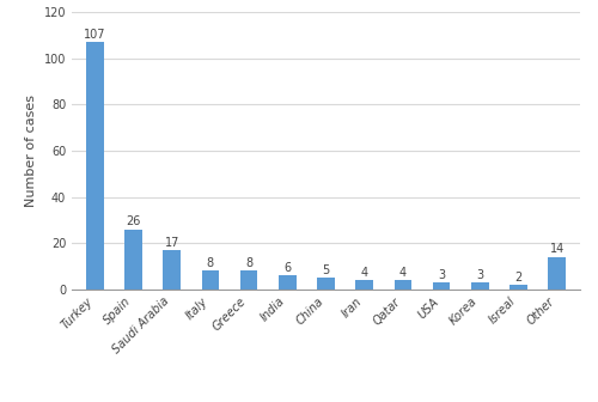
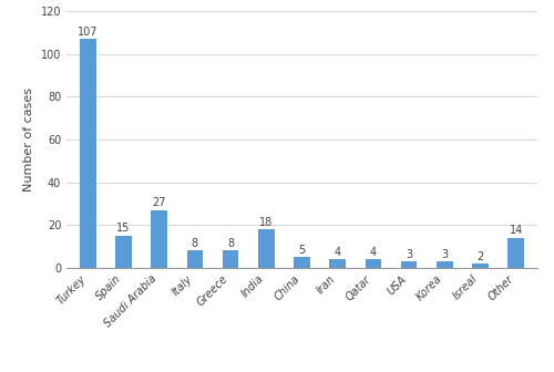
Spain: 26 -> 15
Saudi Arabia: 17 -> 27
India: 6 -> 18
